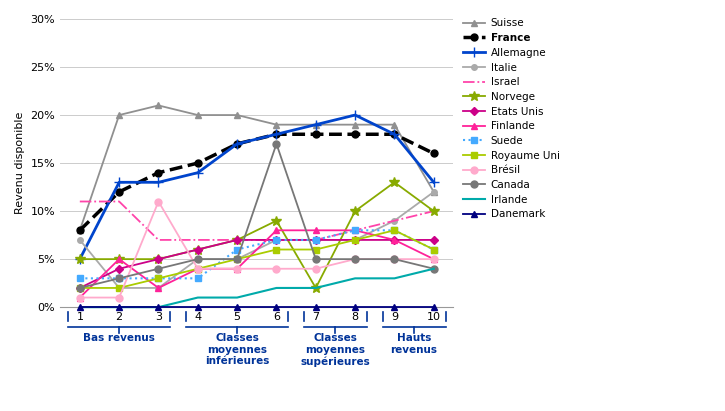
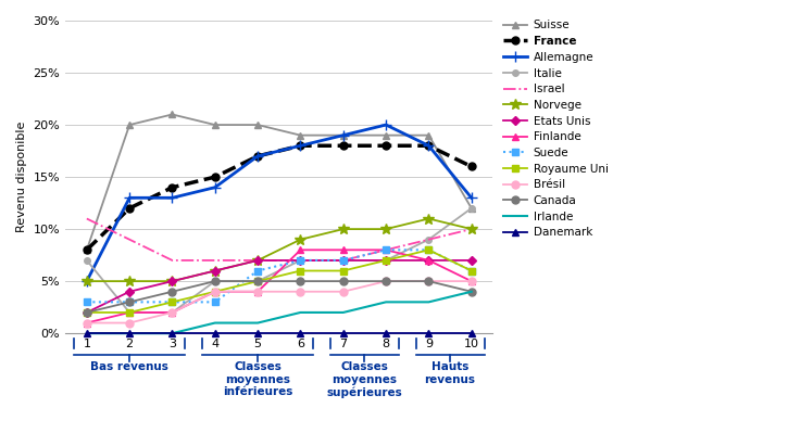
Israel/2: 11% -> 9%
Finlande/2: 5% -> 2%
Brésil/3: 11% -> 2%
Canada/6: 17% -> 5%
Norvege/7: 2% -> 10%
Norvege/9: 13% -> 11%
